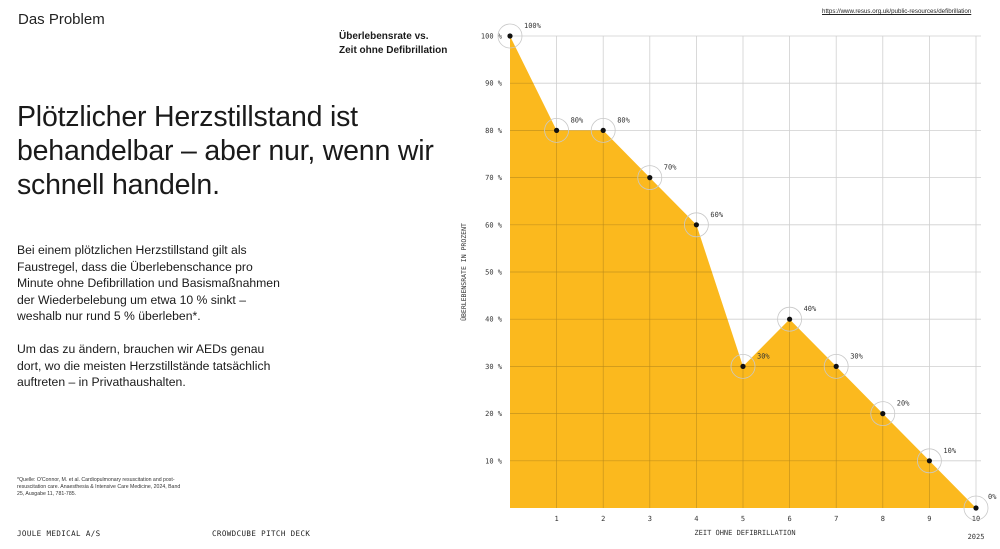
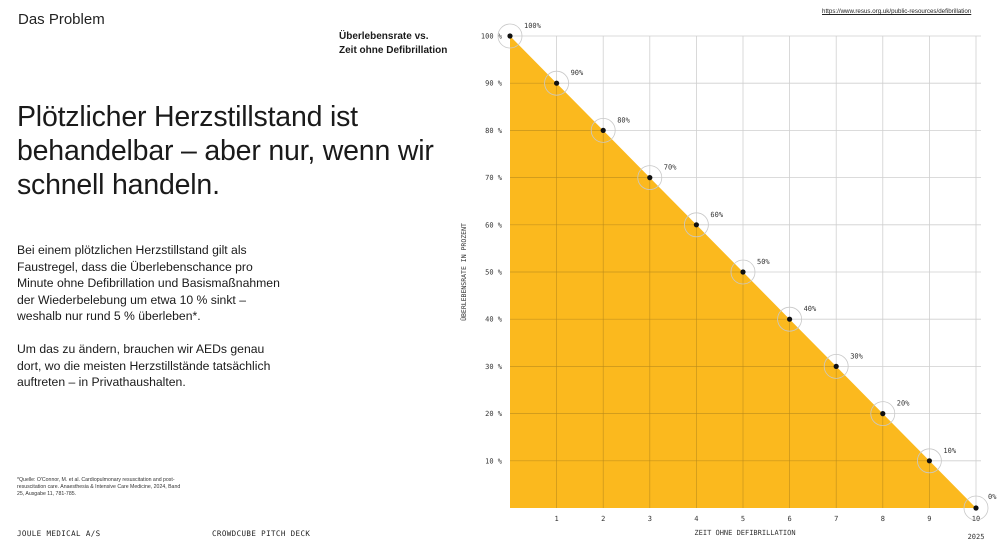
1: 80% -> 90%
5: 30% -> 50%
